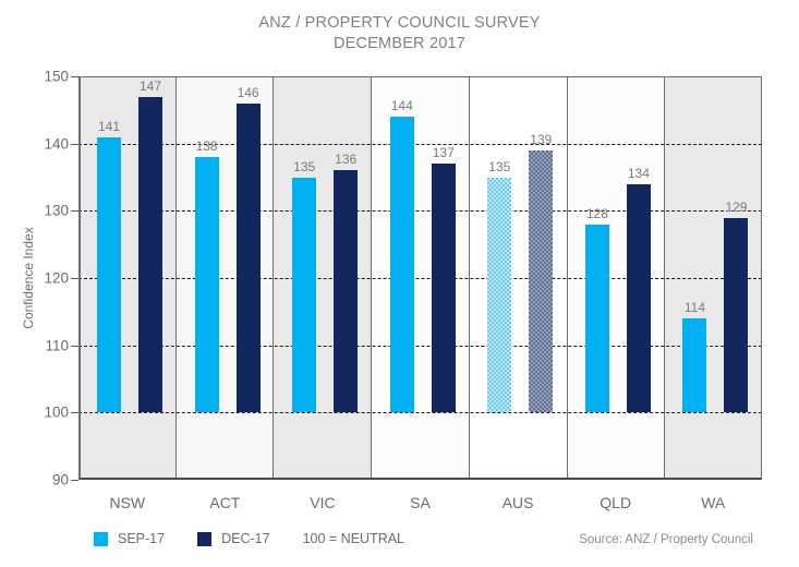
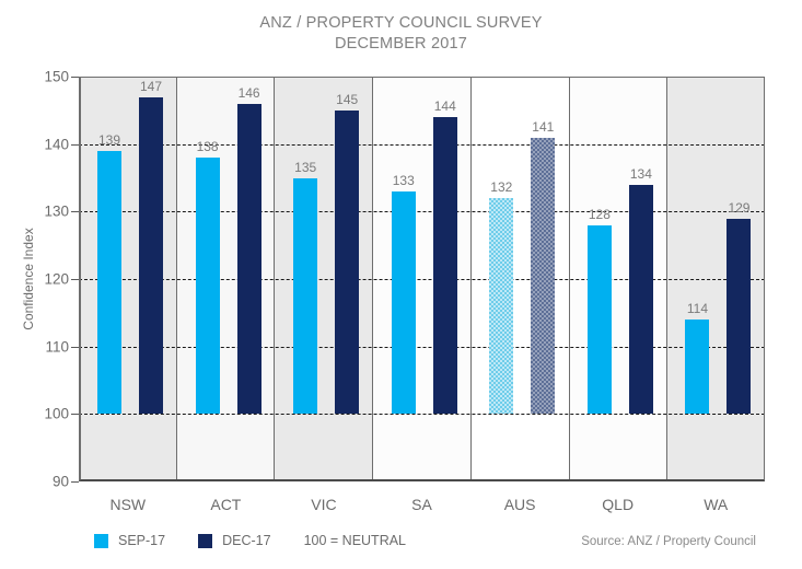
SEP-17/NSW: 141 -> 139
DEC-17/VIC: 136 -> 145
SEP-17/SA: 144 -> 133
DEC-17/SA: 137 -> 144
SEP-17/AUS: 135 -> 132
DEC-17/AUS: 139 -> 141
